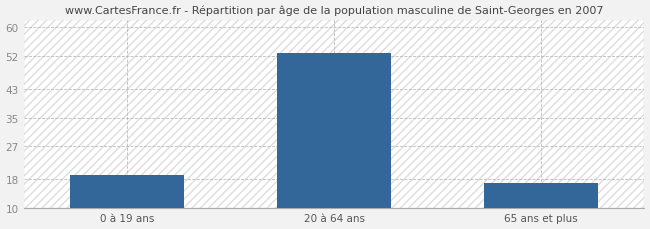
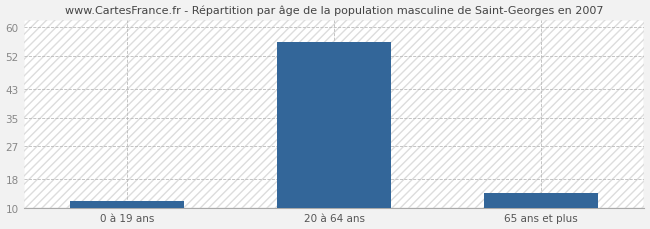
0 à 19 ans: 19 -> 12
20 à 64 ans: 53 -> 56
65 ans et plus: 17 -> 14
